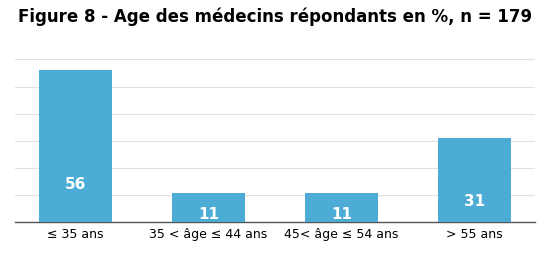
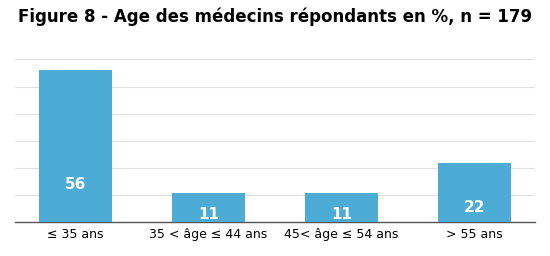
> 55 ans: 31 -> 22
